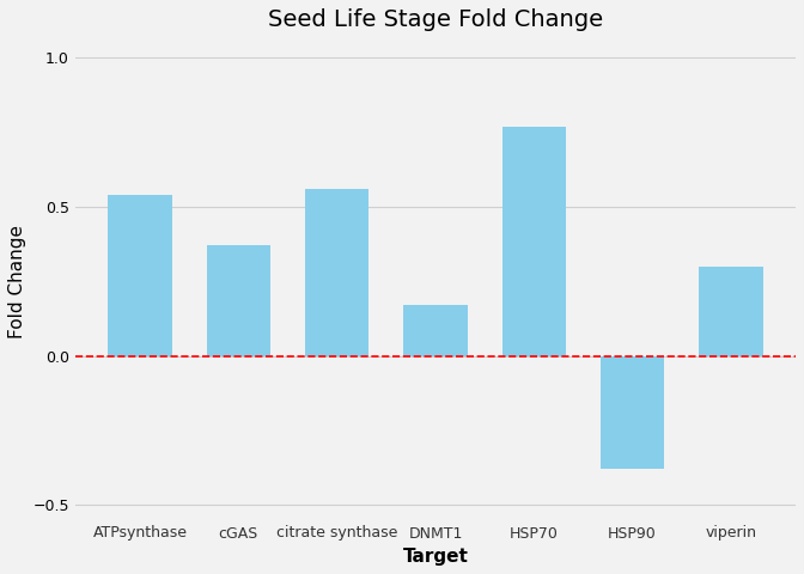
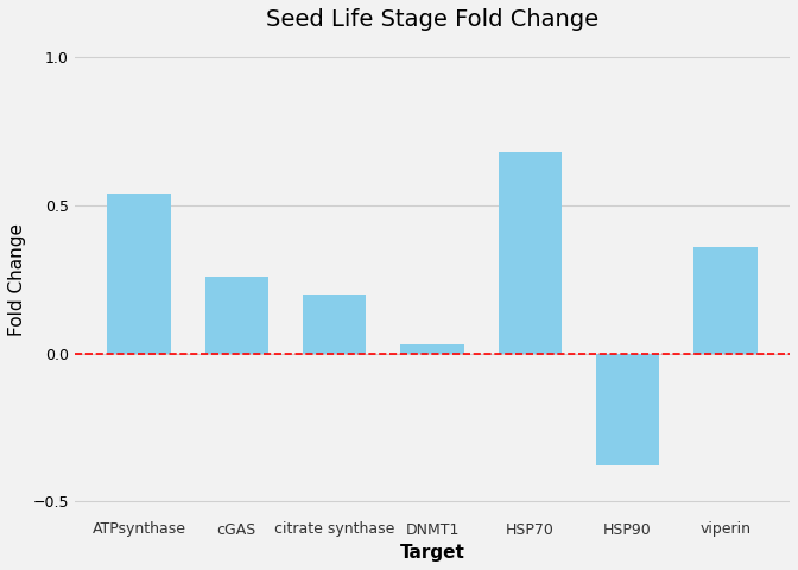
cGAS: 0.37 -> 0.26
citrate synthase: 0.56 -> 0.20
DNMT1: 0.17 -> 0.03
HSP70: 0.77 -> 0.68
viperin: 0.30 -> 0.36
